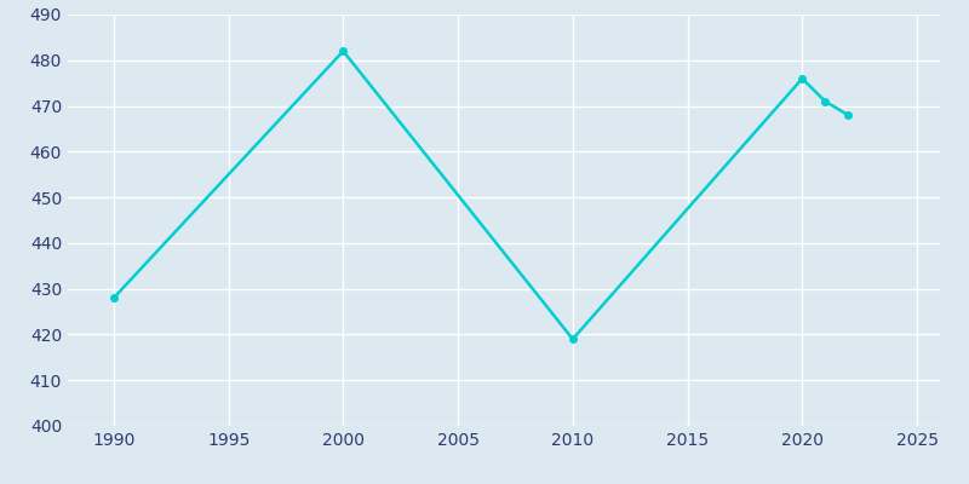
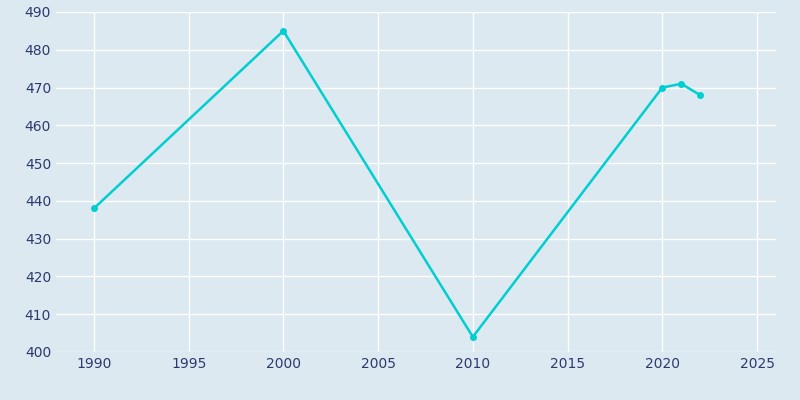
1990: 428 -> 438
2000: 482 -> 485
2010: 419 -> 404
2020: 476 -> 470
